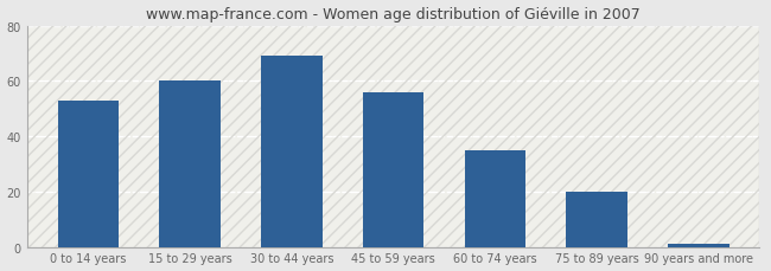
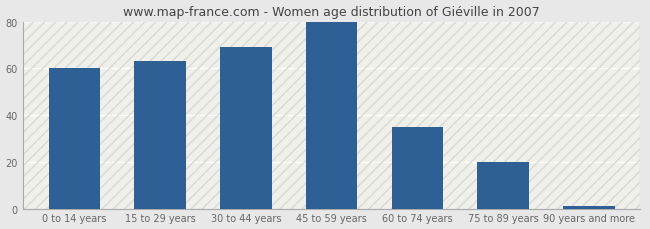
0 to 14 years: 53 -> 60
15 to 29 years: 60 -> 63
45 to 59 years: 56 -> 80
